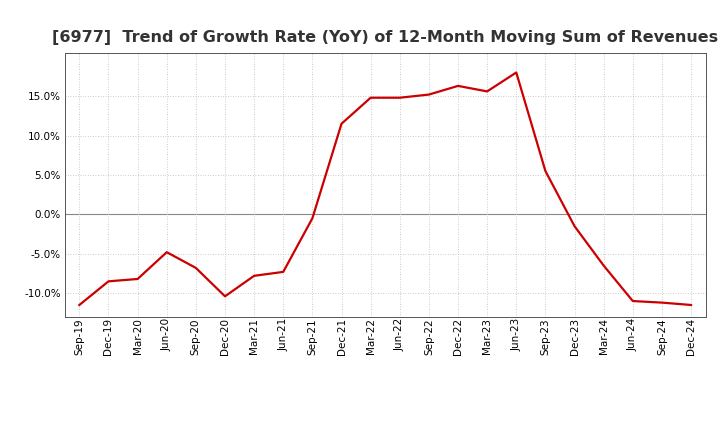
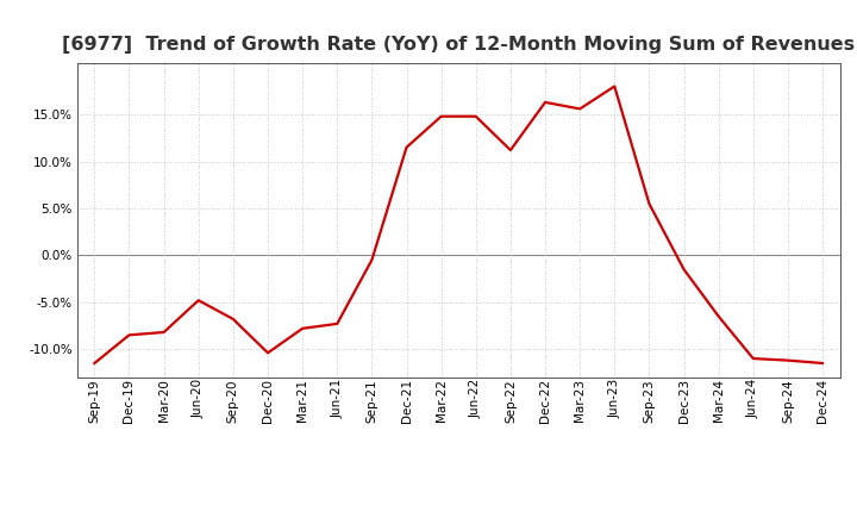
Sep-22: 15.2% -> 11.2%
